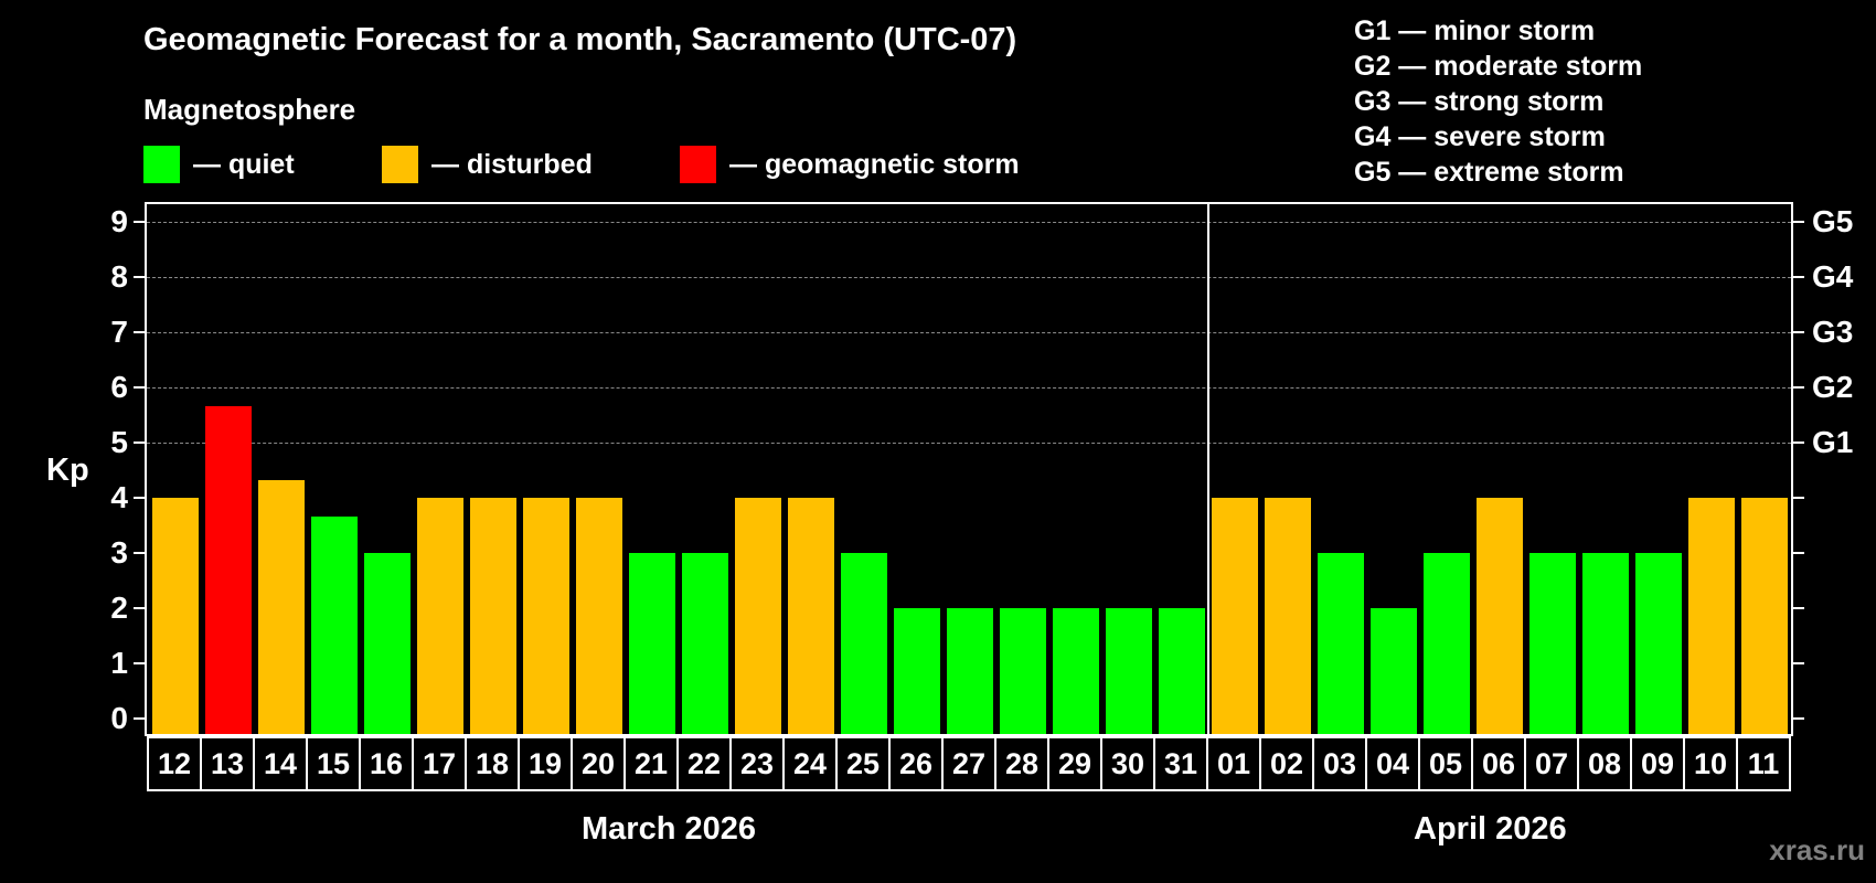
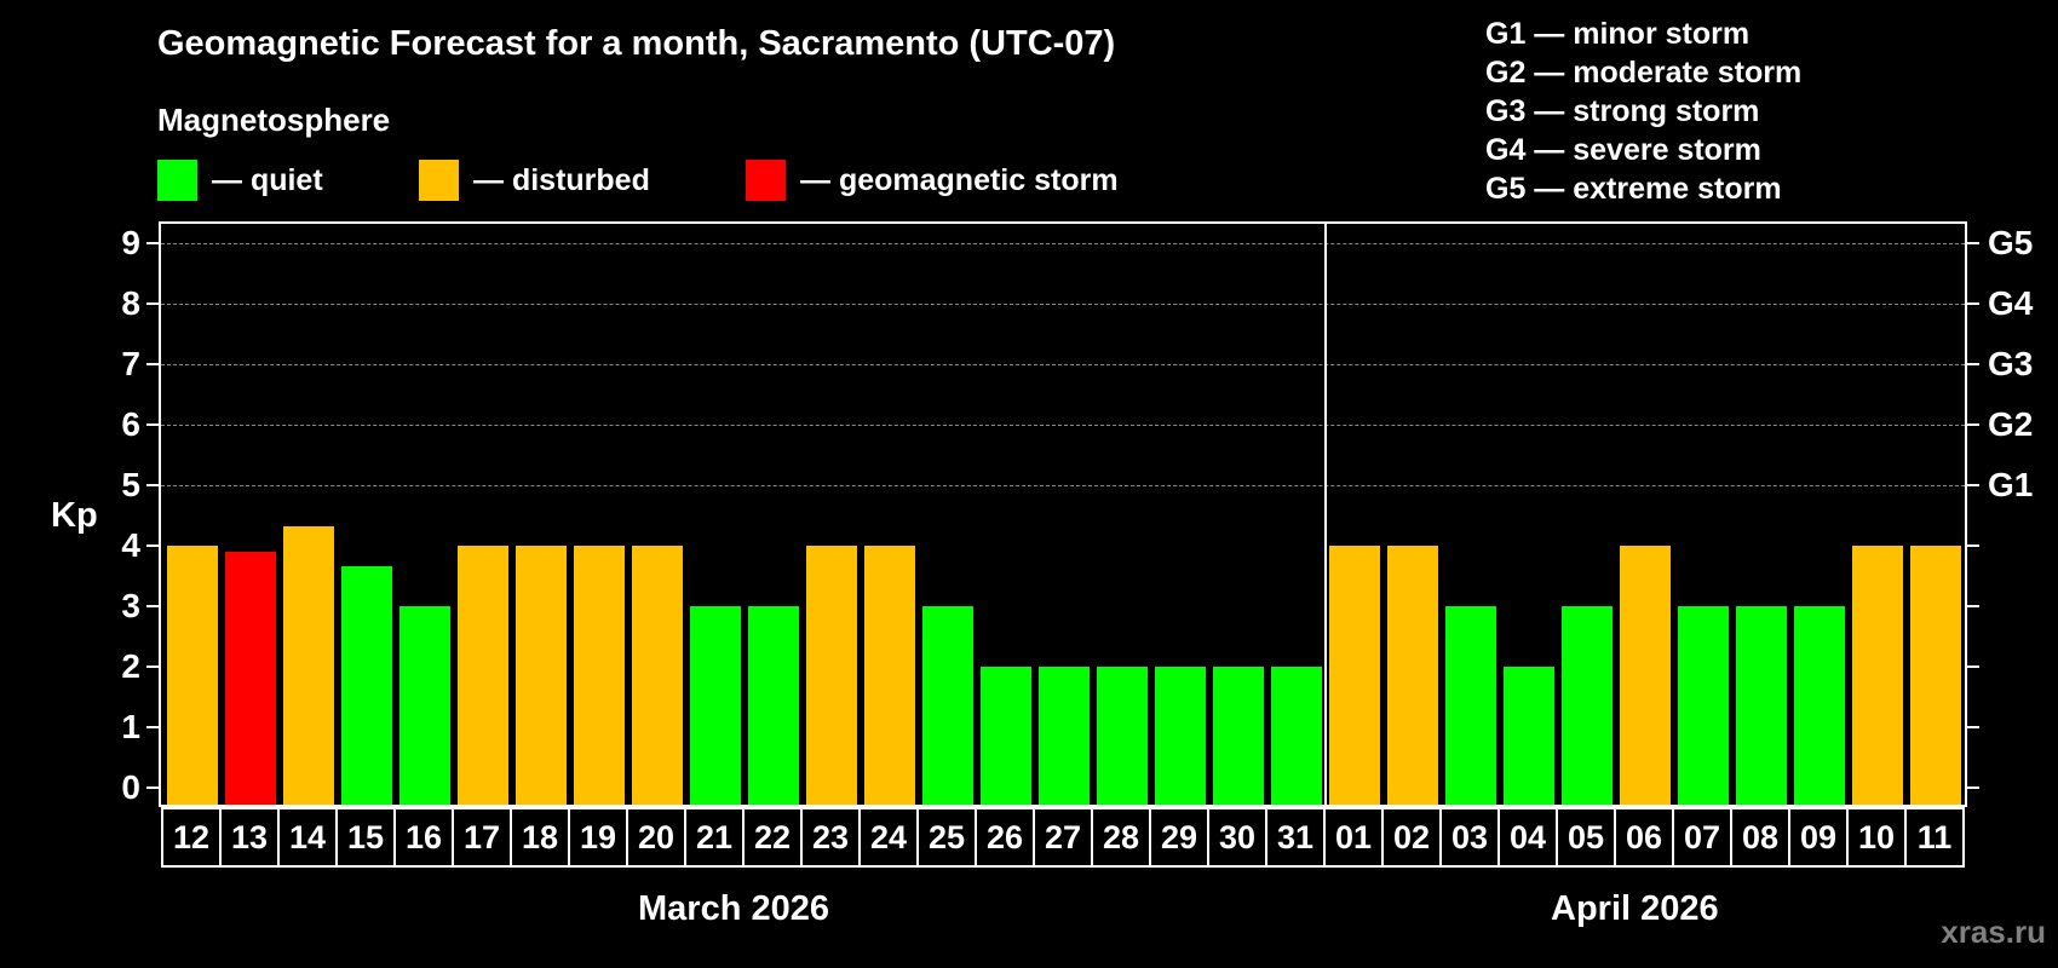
13: 5.7 -> 3.9
